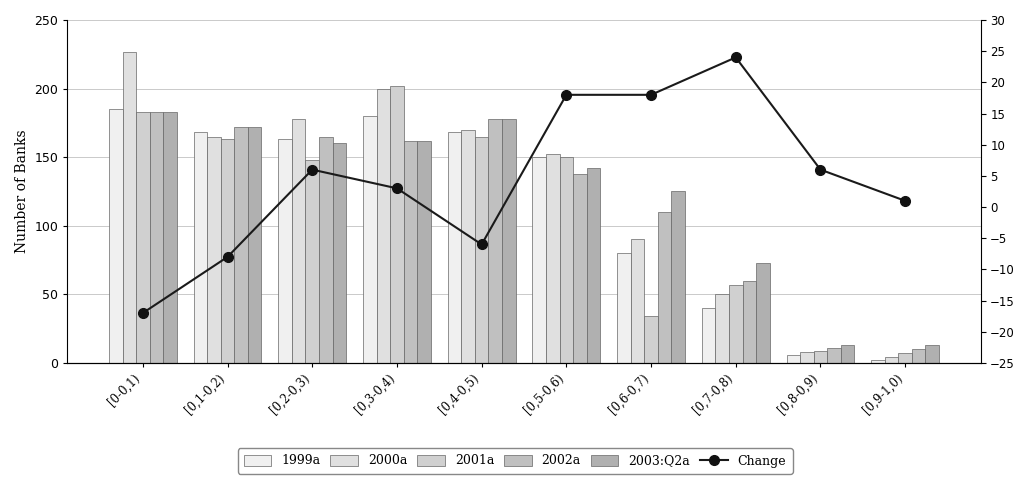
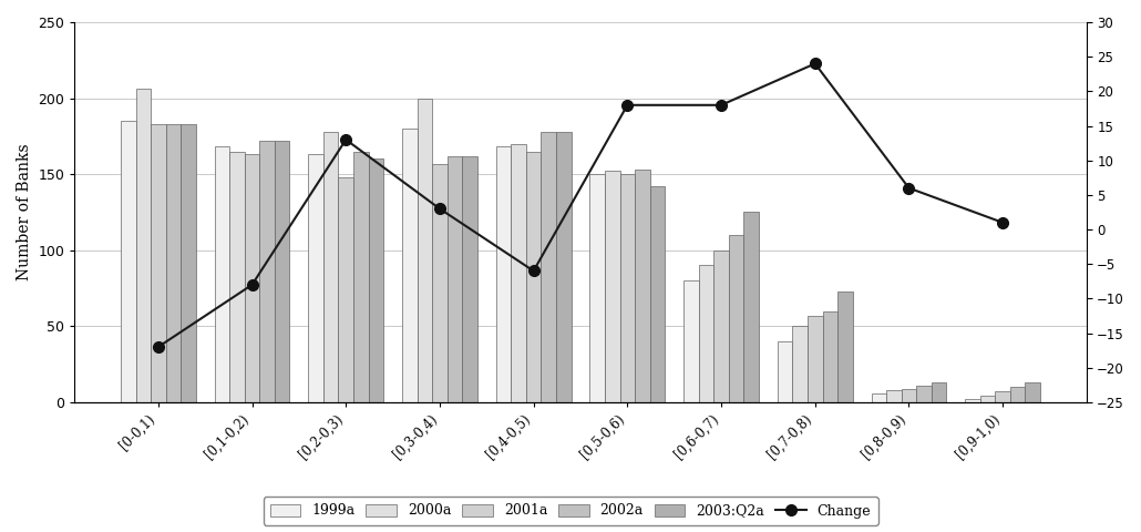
2000a/[0-0,1): 227 -> 206
Change/[0,2-0,3): 6 -> 13
2001a/[0,3-0,4): 202 -> 157
2002a/[0,5-0,6): 138 -> 153
2001a/[0,6-0,7): 34 -> 100
